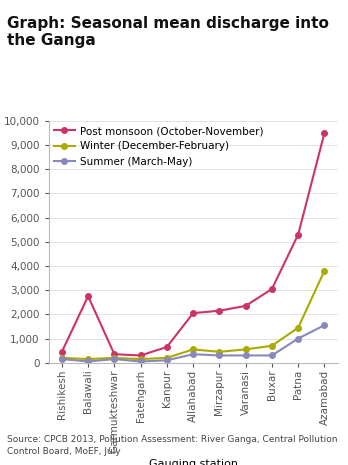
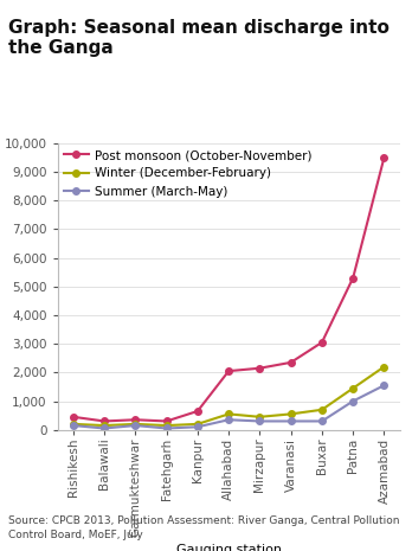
Post monsoon (October-November)/Balawali: 2,750 -> 300
Winter (December-February)/Azamabad: 3,800 -> 2,200
